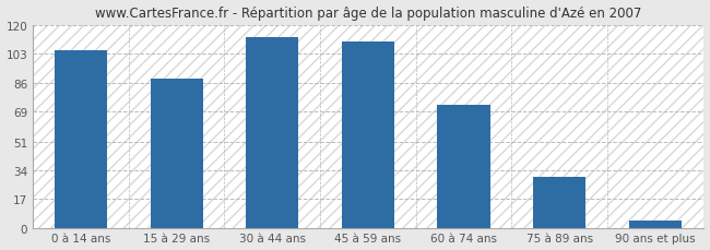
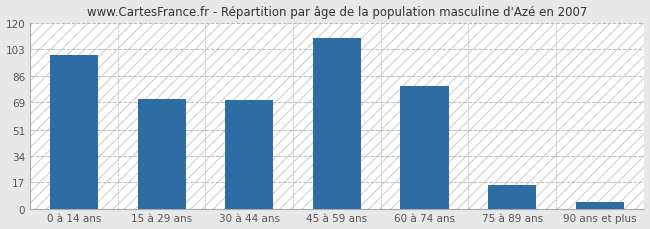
0 à 14 ans: 105 -> 99
15 à 29 ans: 88 -> 71
30 à 44 ans: 113 -> 70
60 à 74 ans: 73 -> 79
75 à 89 ans: 30 -> 15
